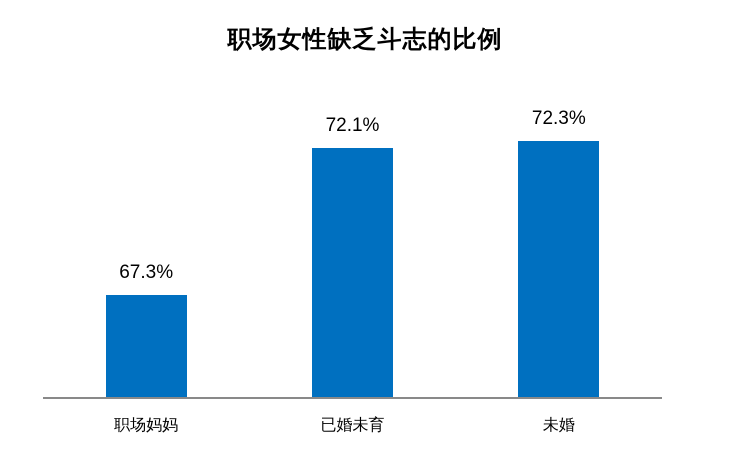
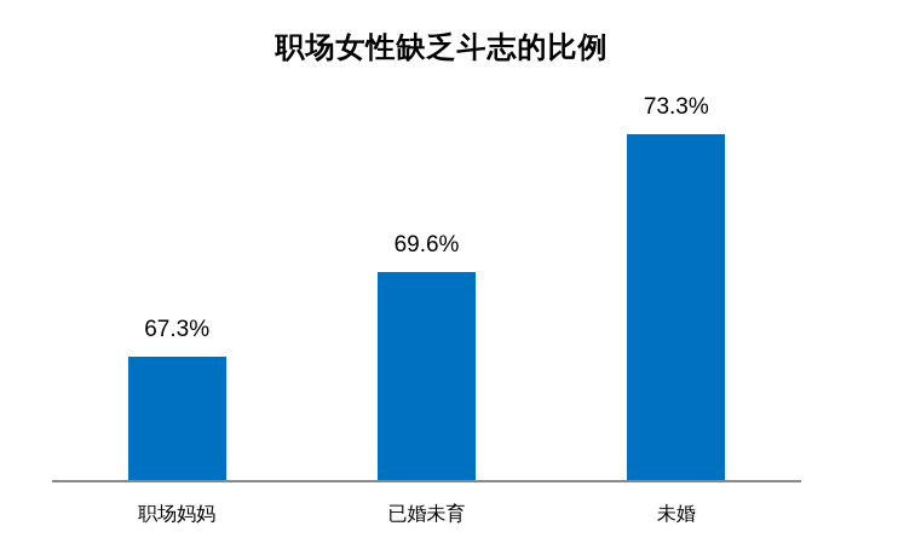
已婚未育: 72.1% -> 69.6%
未婚: 72.3% -> 73.3%
